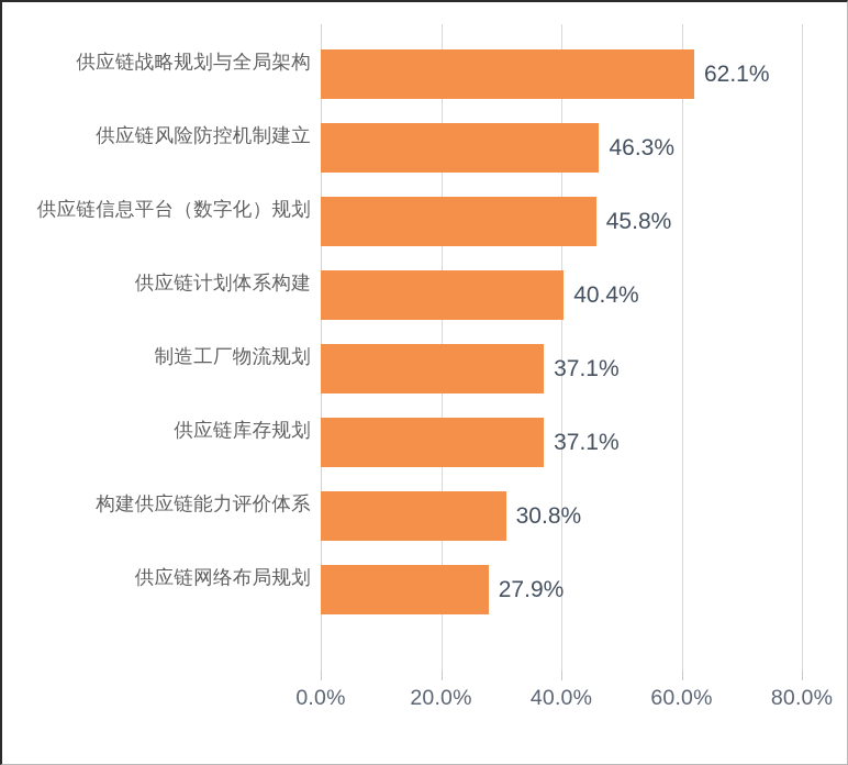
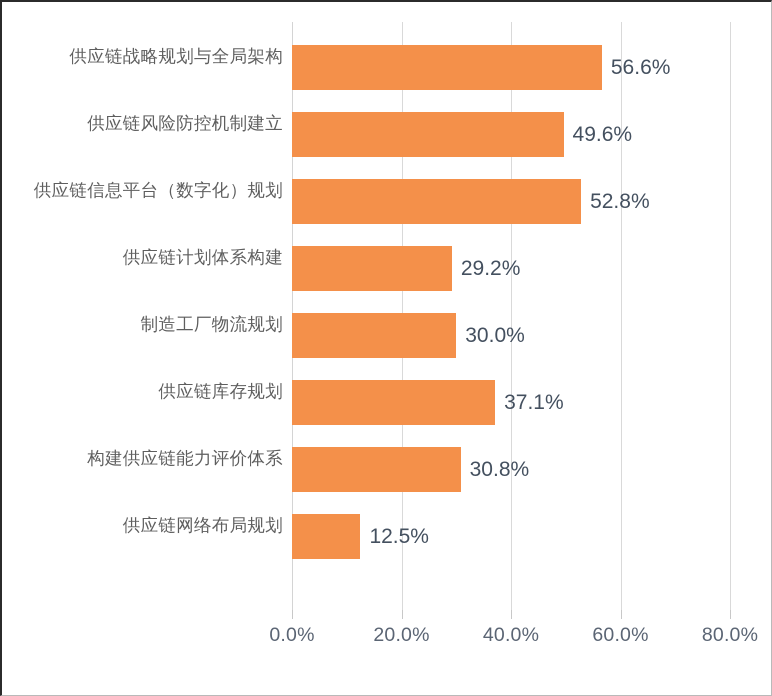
供应链战略规划与全局架构: 62.1% -> 56.6%
供应链风险防控机制建立: 46.3% -> 49.6%
供应链信息平台（数字化）规划: 45.8% -> 52.8%
供应链计划体系构建: 40.4% -> 29.2%
制造工厂物流规划: 37.1% -> 30.0%
供应链网络布局规划: 27.9% -> 12.5%
